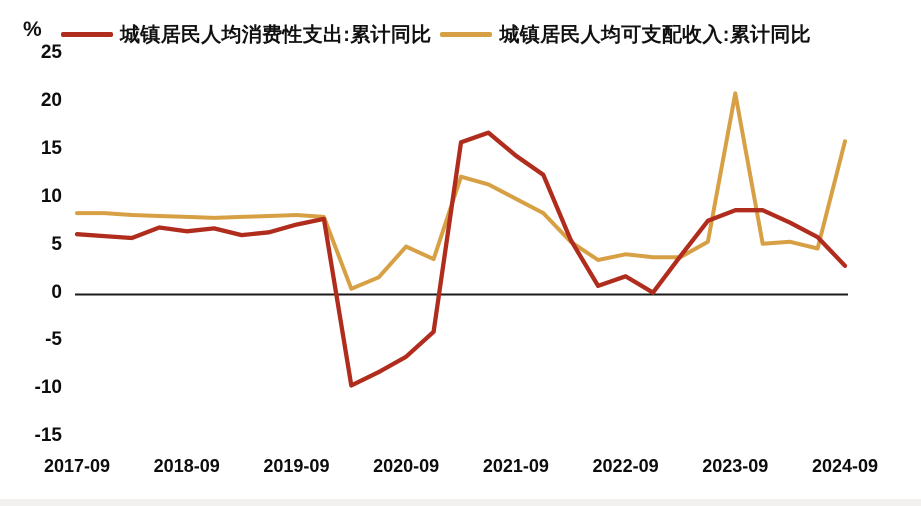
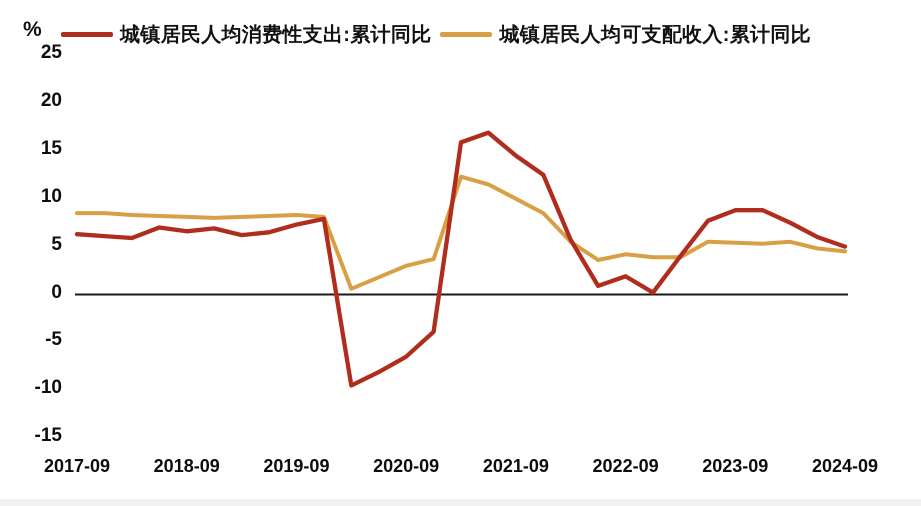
城镇居民人均可支配收入:累计同比/2020-09: 5 -> 3
城镇居民人均可支配收入:累计同比/2023-09: 21 -> 5
城镇居民人均消费性支出:累计同比/2024-09: 3 -> 5
城镇居民人均可支配收入:累计同比/2024-09: 16 -> 4
